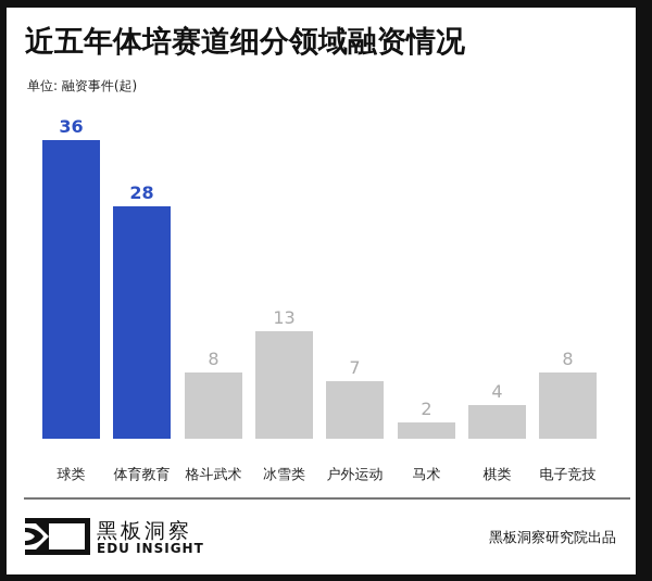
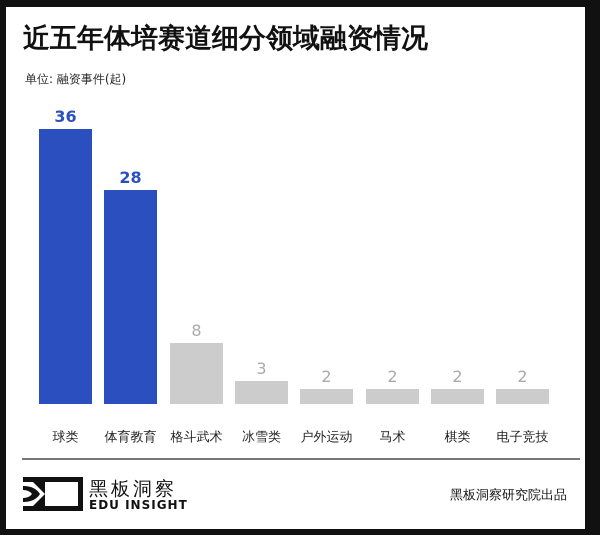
冰雪类: 13 -> 3
户外运动: 7 -> 2
棋类: 4 -> 2
电子竞技: 8 -> 2
